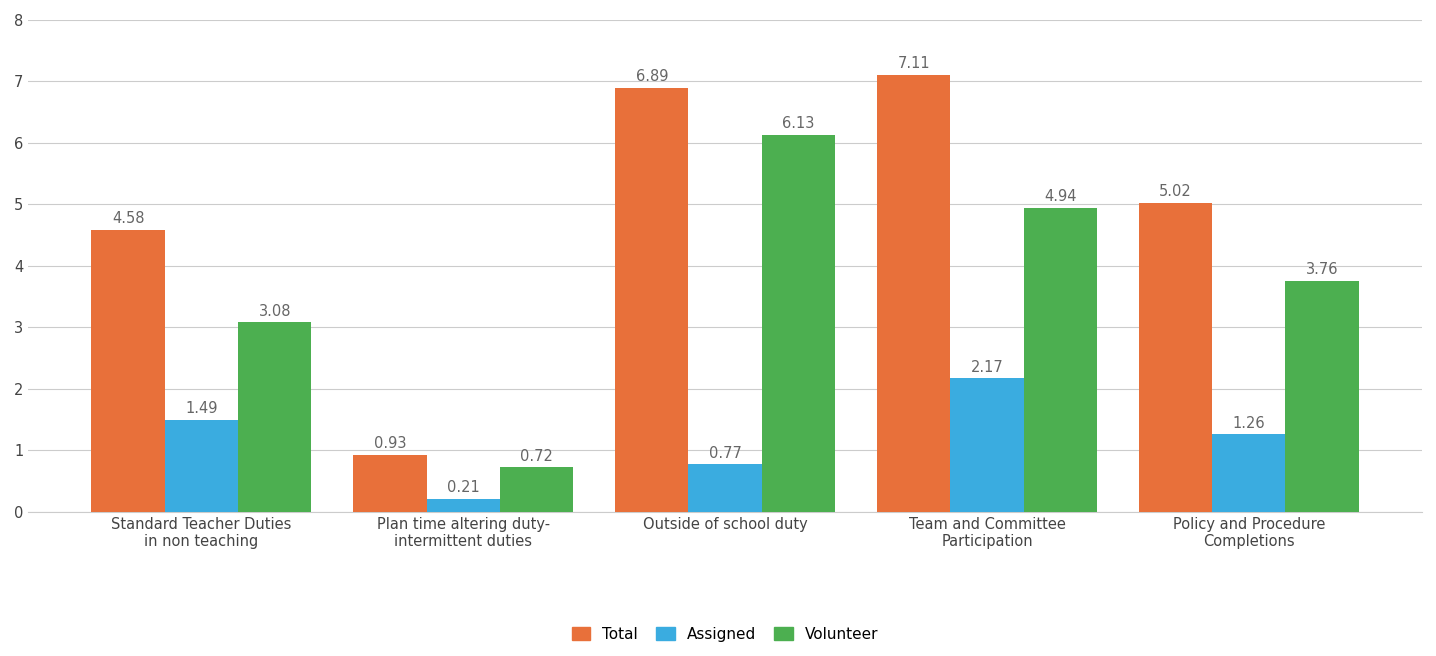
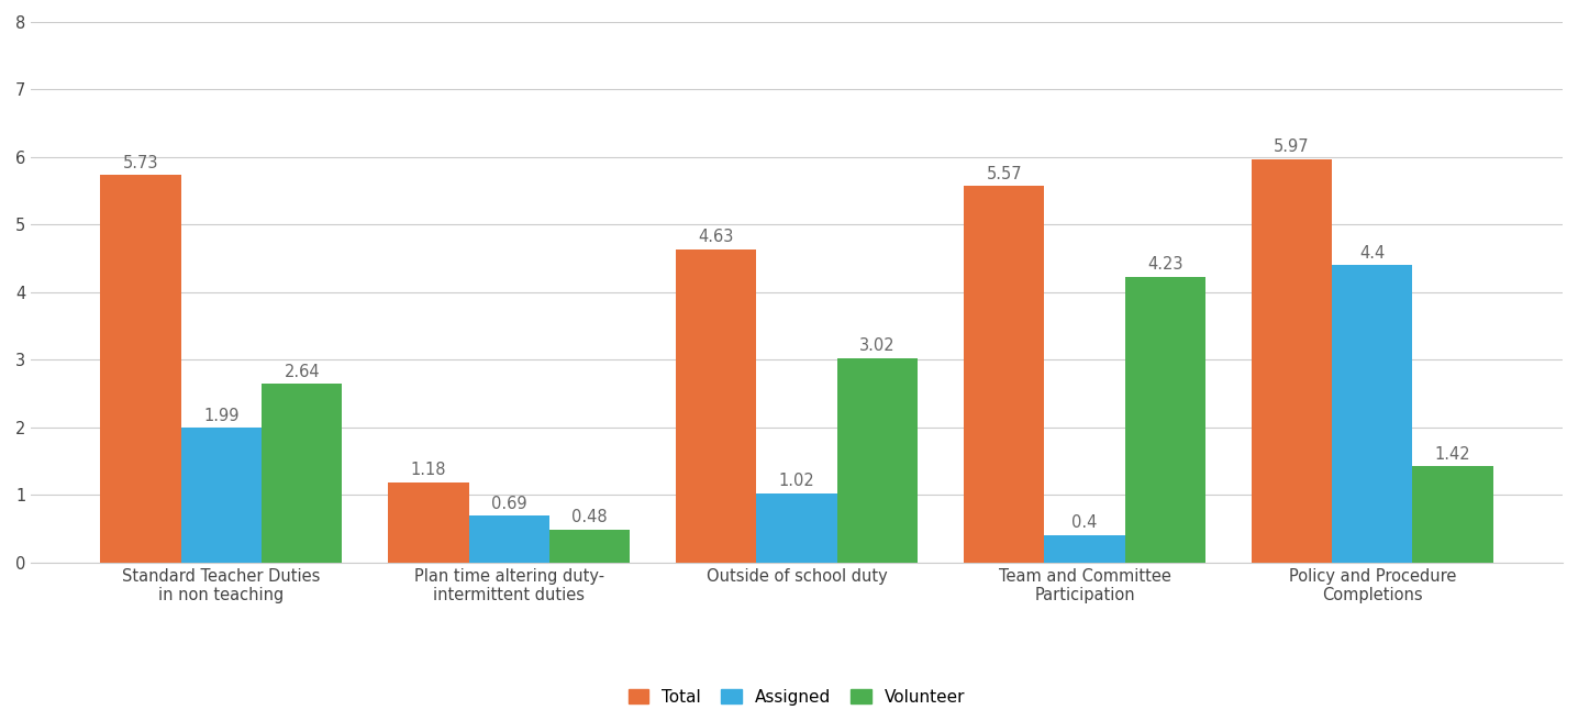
Total/Standard Teacher Duties in non teaching: 4.58 -> 5.73
Assigned/Standard Teacher Duties in non teaching: 1.49 -> 1.99
Volunteer/Standard Teacher Duties in non teaching: 3.08 -> 2.64
Total/Plan time altering duty- intermittent duties: 0.93 -> 1.18
Assigned/Plan time altering duty- intermittent duties: 0.21 -> 0.69
Volunteer/Plan time altering duty- intermittent duties: 0.72 -> 0.48
Total/Outside of school duty: 6.89 -> 4.63
Assigned/Outside of school duty: 0.77 -> 1.02
Volunteer/Outside of school duty: 6.13 -> 3.02
Total/Team and Committee Participation: 7.11 -> 5.57
Assigned/Team and Committee Participation: 2.17 -> 0.4
Volunteer/Team and Committee Participation: 4.94 -> 4.23
Total/Policy and Procedure Completions: 5.02 -> 5.97
Assigned/Policy and Procedure Completions: 1.26 -> 4.4
Volunteer/Policy and Procedure Completions: 3.76 -> 1.42
